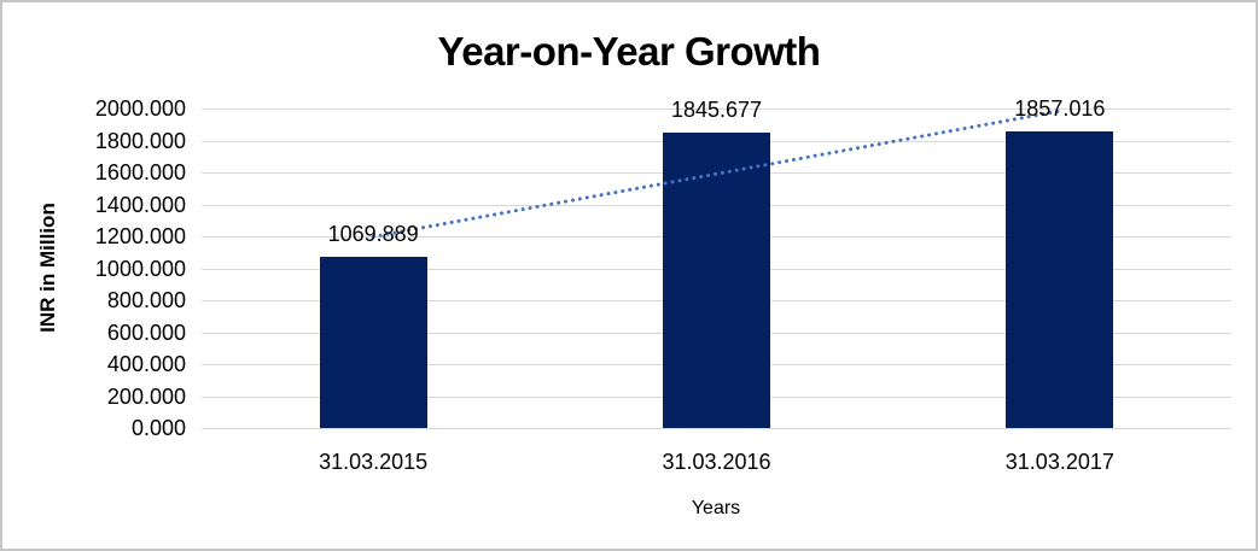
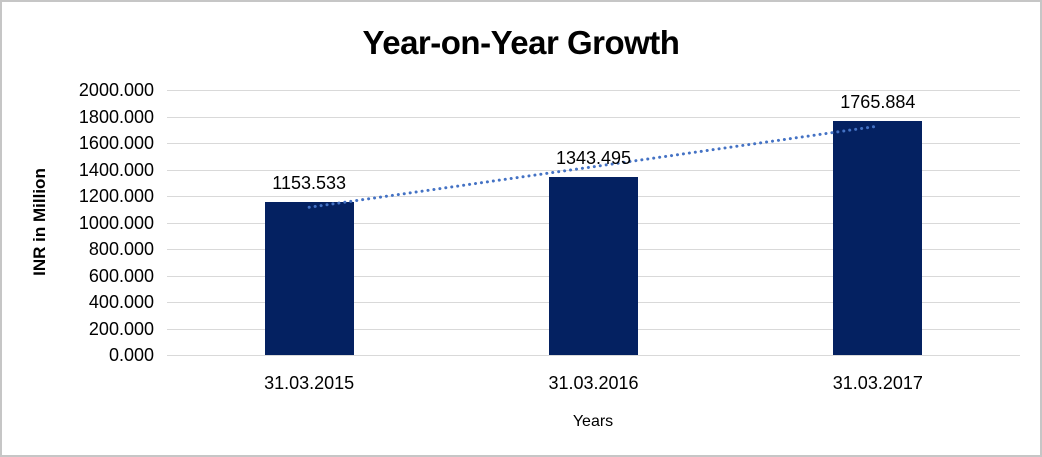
31.03.2015: 1069.889 -> 1153.533
31.03.2016: 1845.677 -> 1343.495
31.03.2017: 1857.016 -> 1765.884
